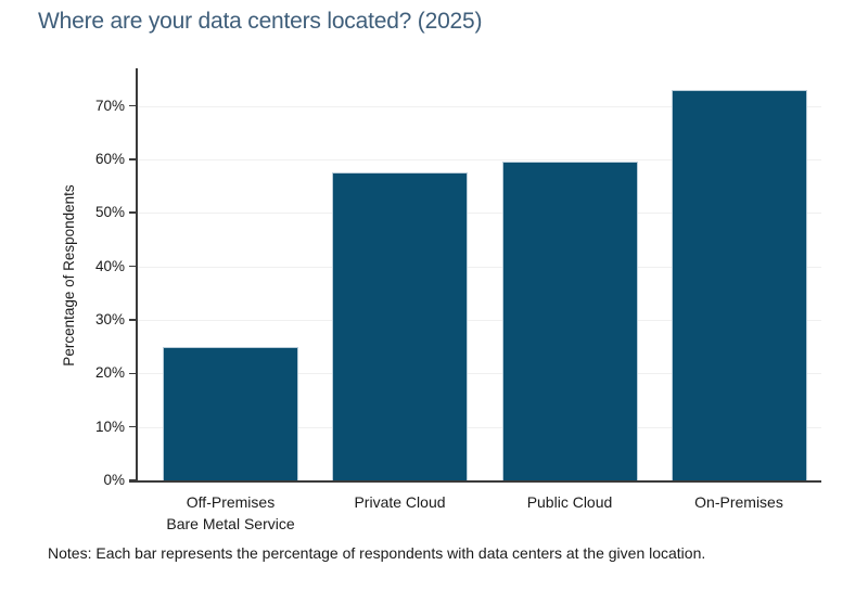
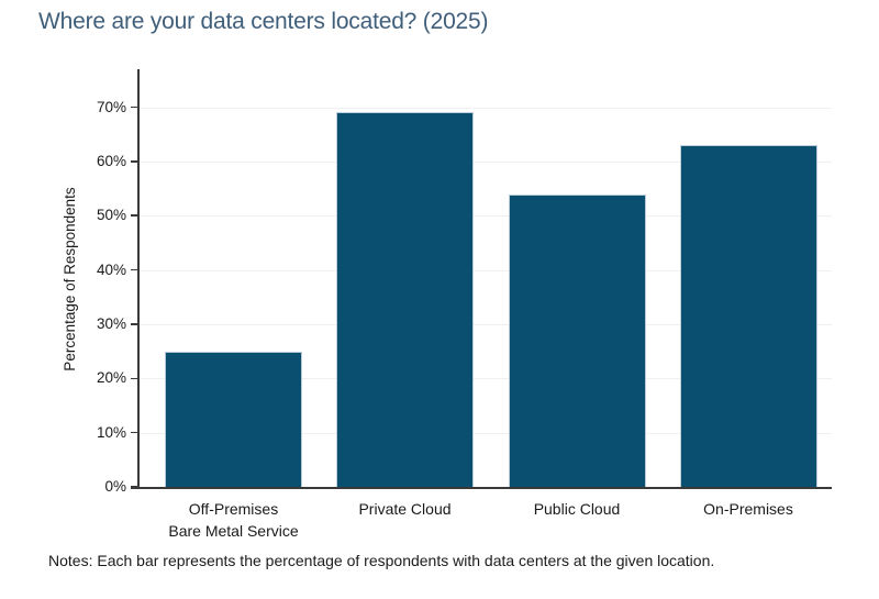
Private Cloud: 58% -> 69%
Public Cloud: 60% -> 54%
On-Premises: 73% -> 63%
